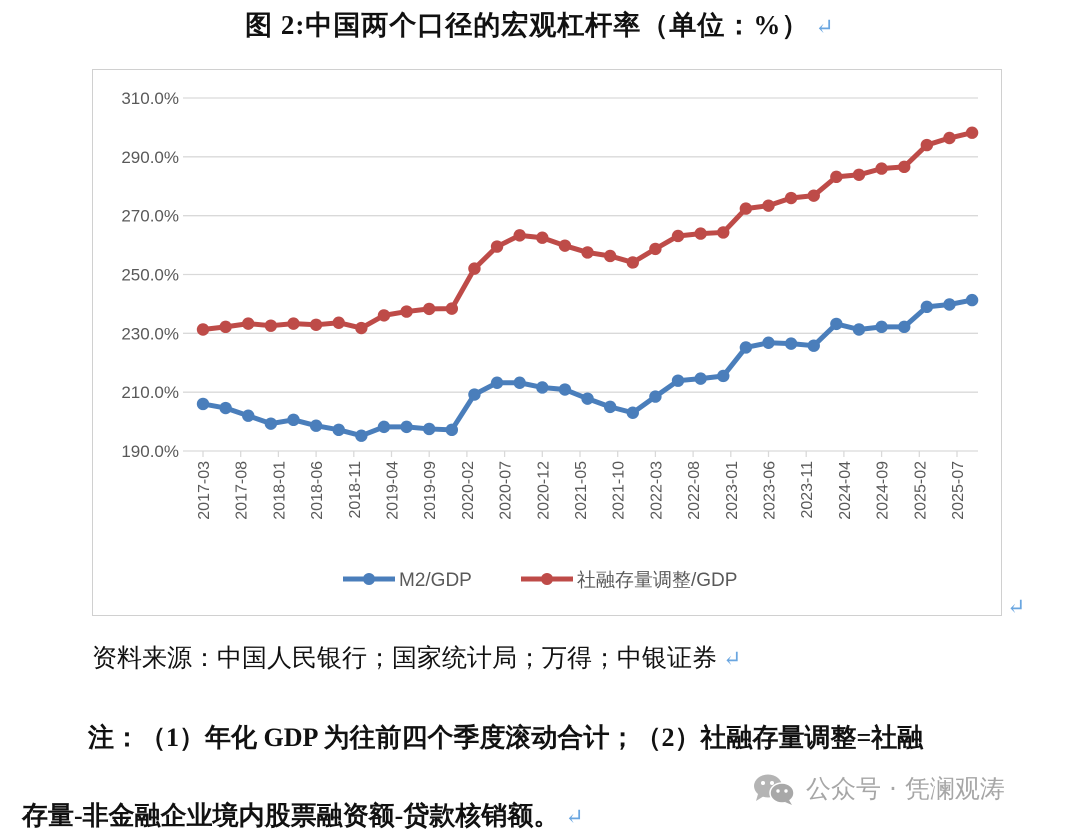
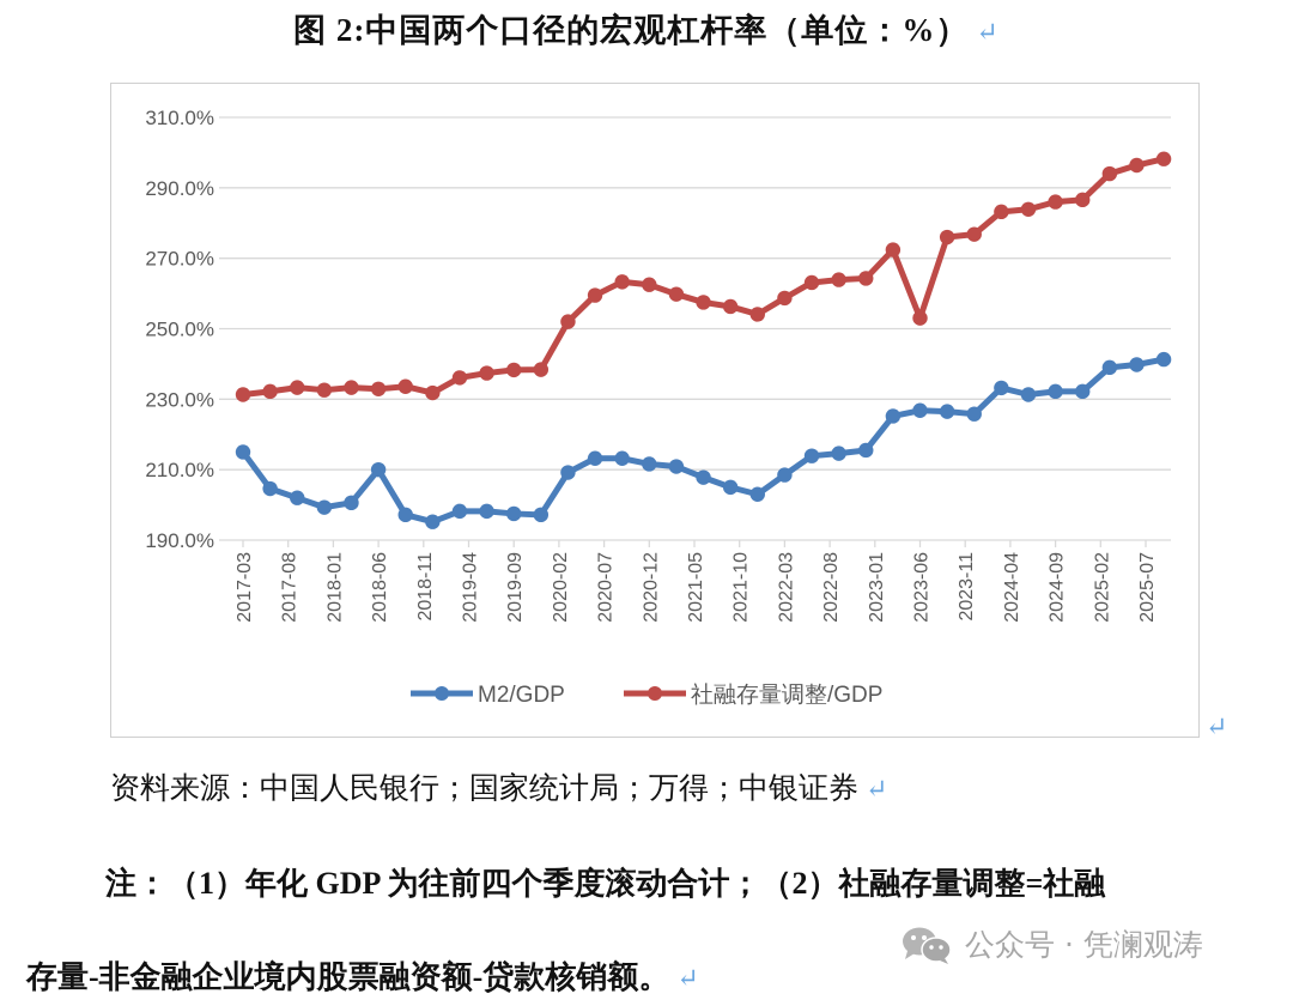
M2/GDP/2017-03: 206% -> 215%
M2/GDP/2018-06: 199% -> 210%
社融存量调整/GDP/2023-06: 273% -> 253%
